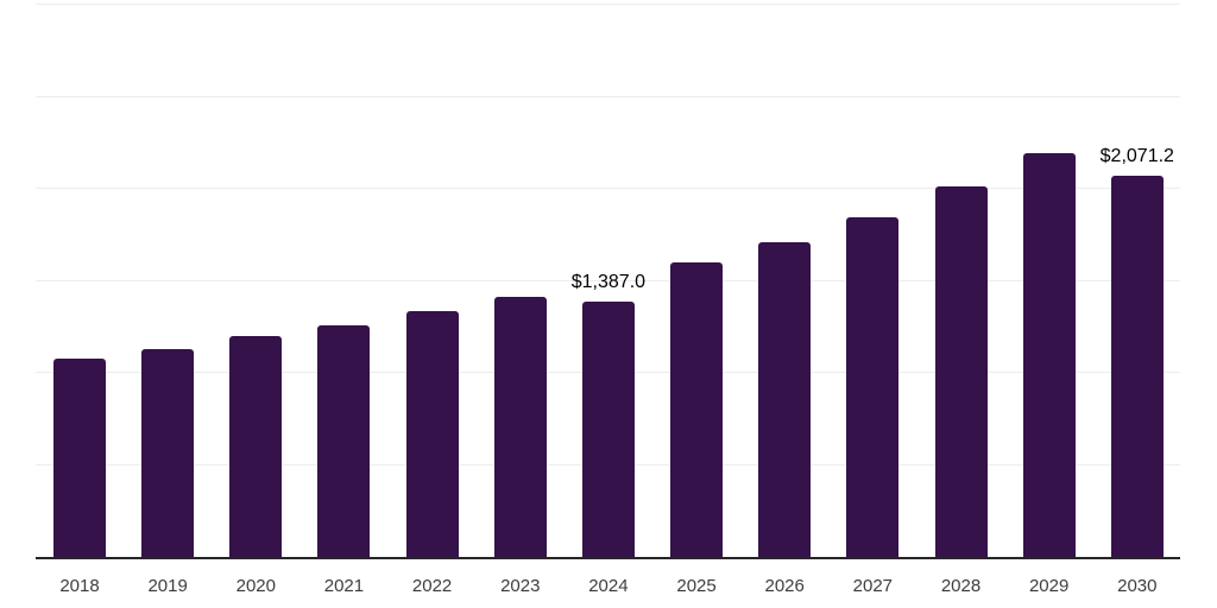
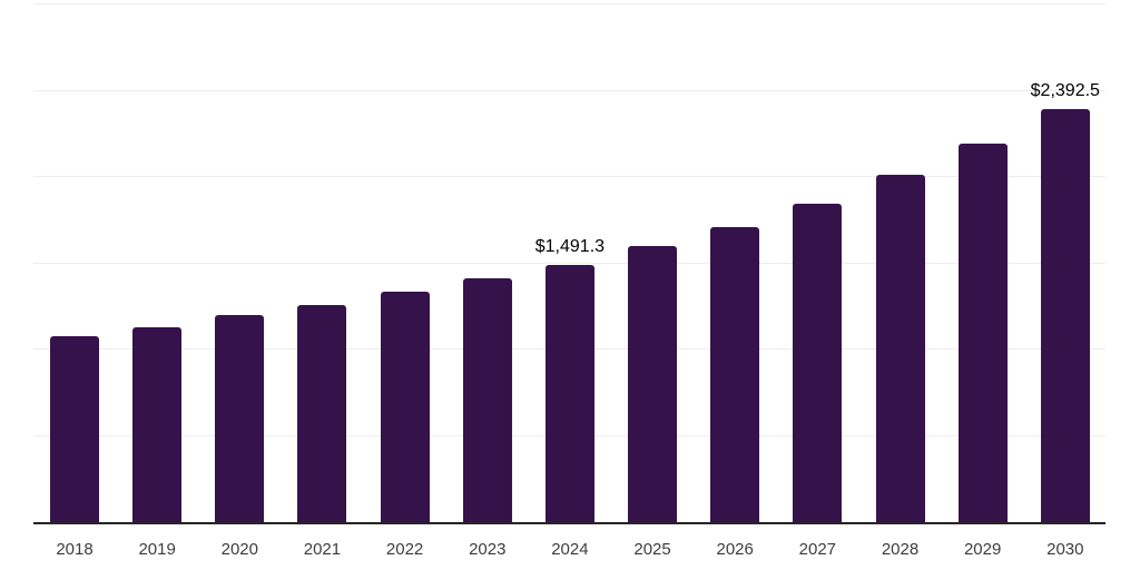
2024: $1,387.0 -> $1,491.3
2030: $2,071.2 -> $2,392.5
